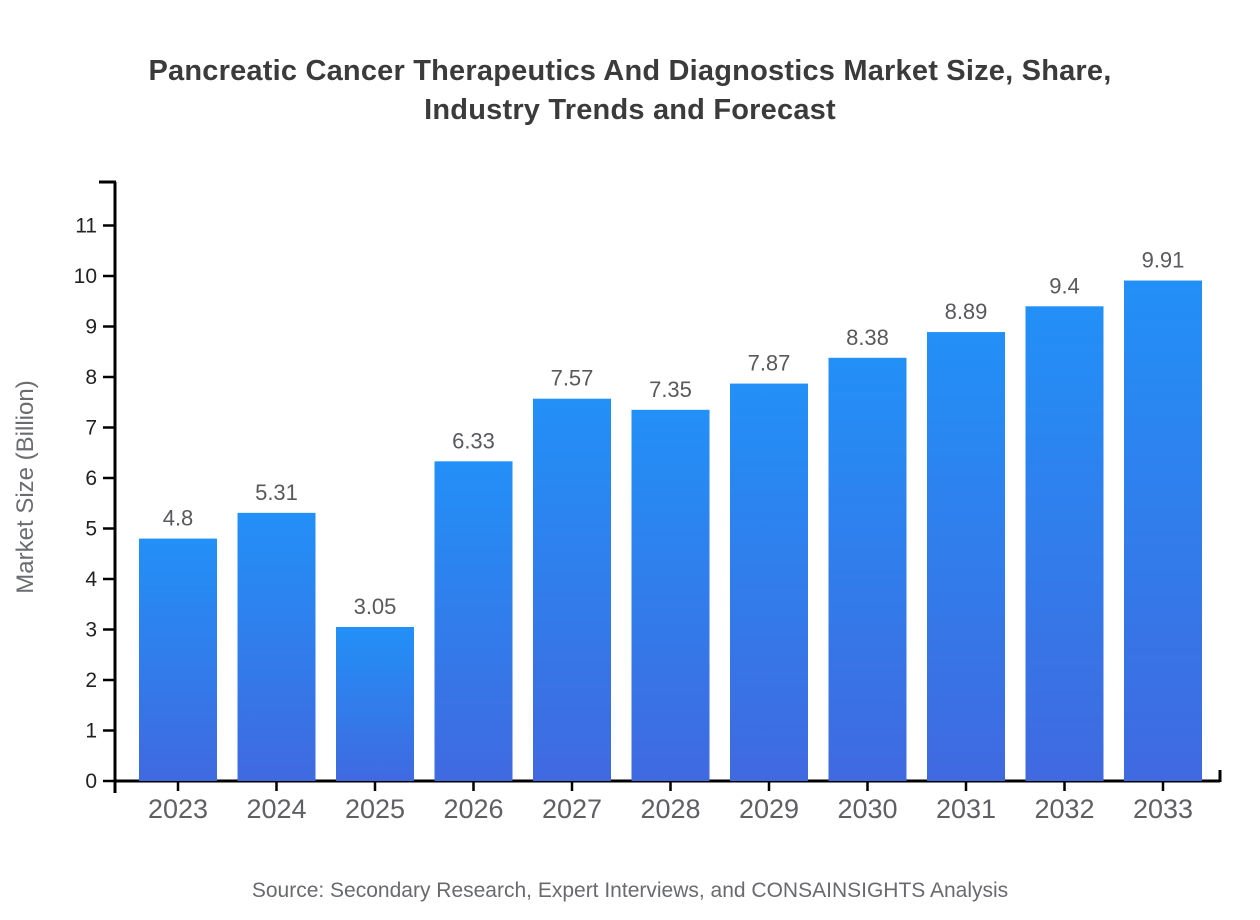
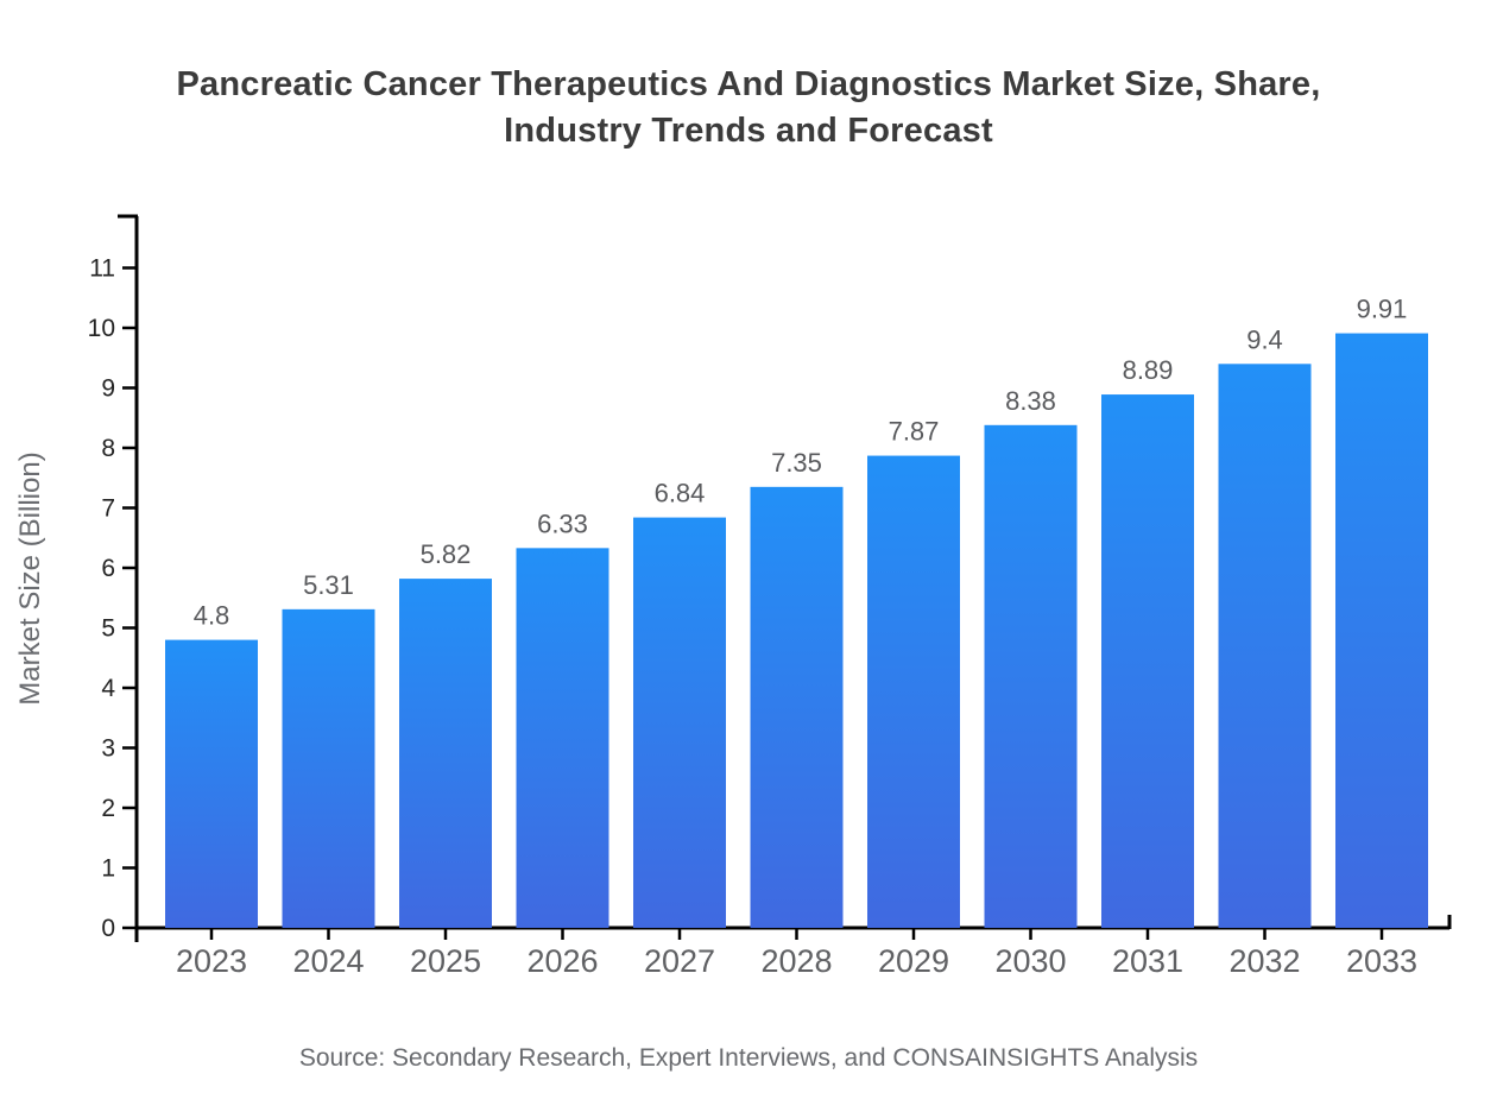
2025: 3.05 -> 5.82
2027: 7.57 -> 6.84
